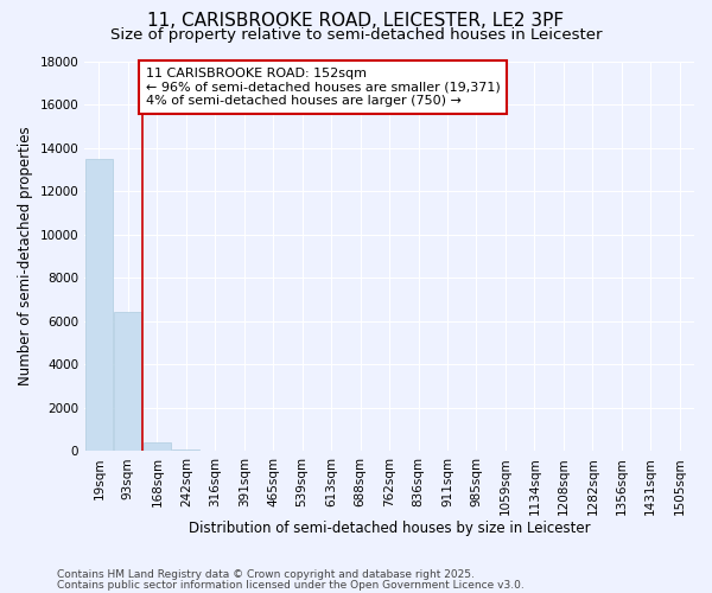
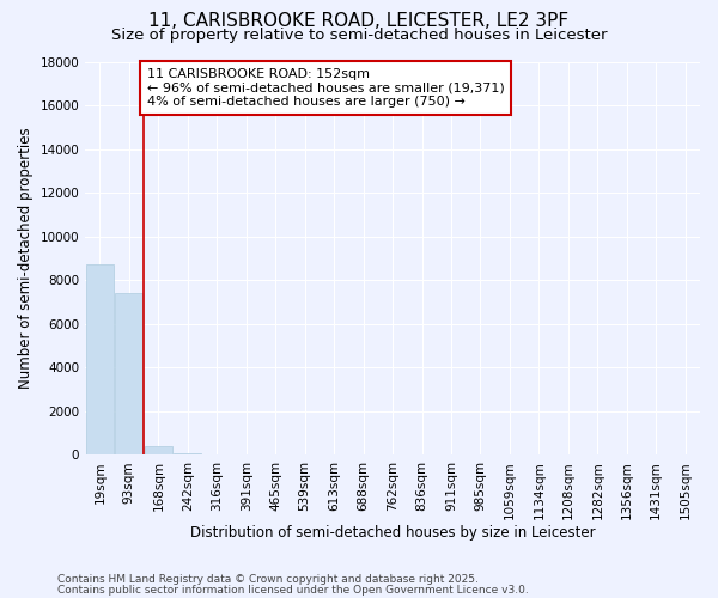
19sqm: 13500 -> 8700
93sqm: 6400 -> 7400
